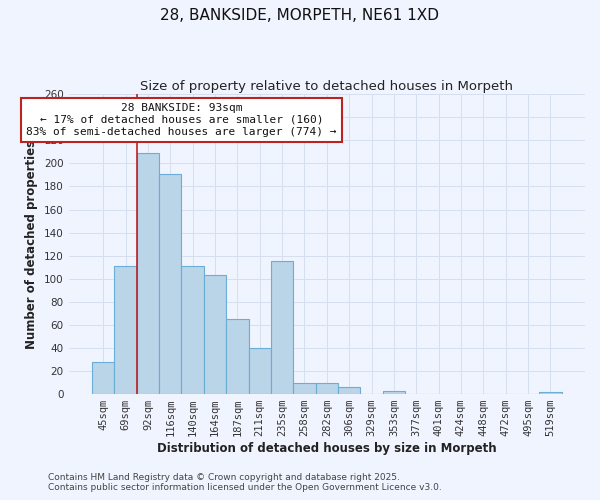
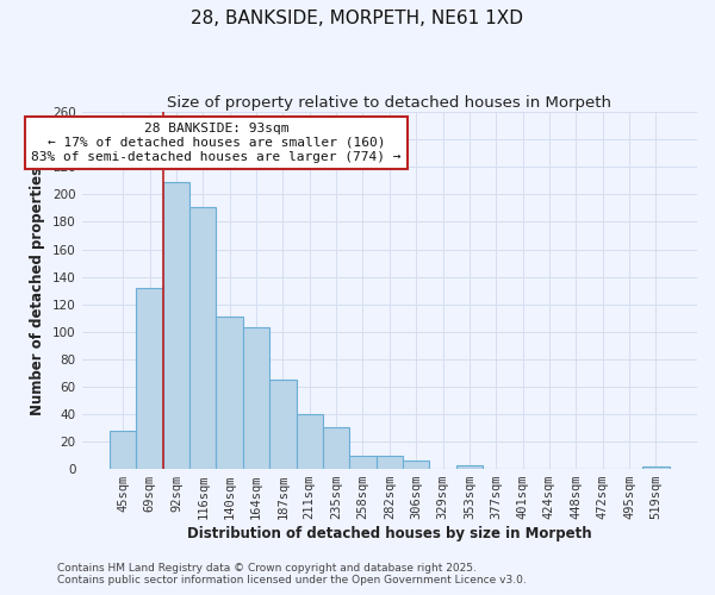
69sqm: 111 -> 132
235sqm: 115 -> 30
